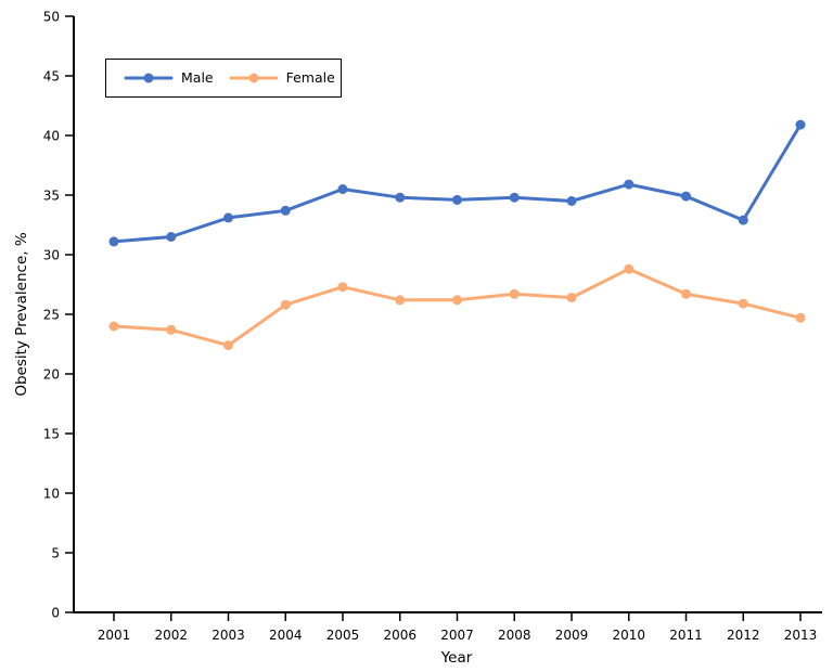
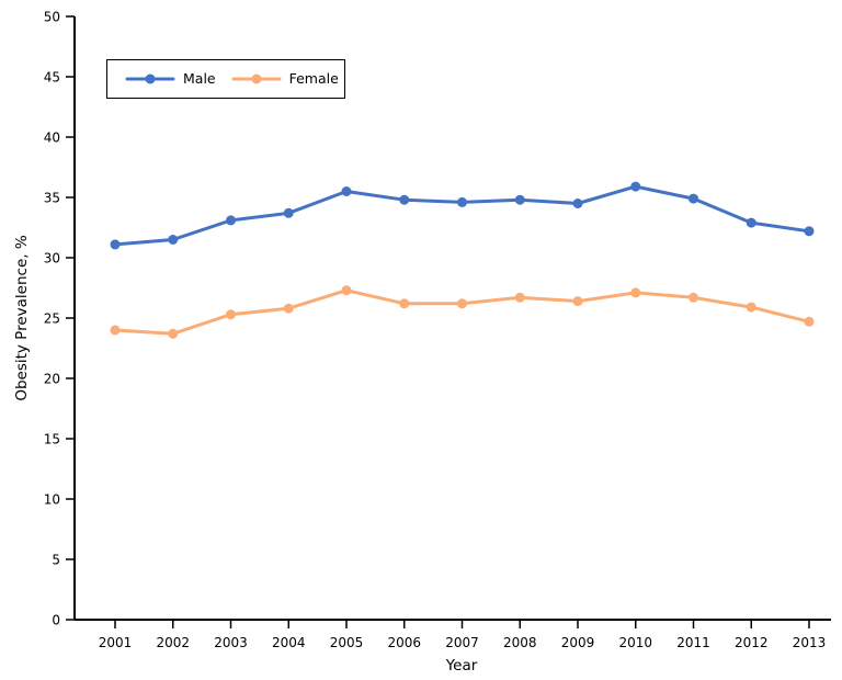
Female/2003: 22.4 -> 25.3
Female/2010: 28.8 -> 27.1
Male/2013: 40.9 -> 32.2
